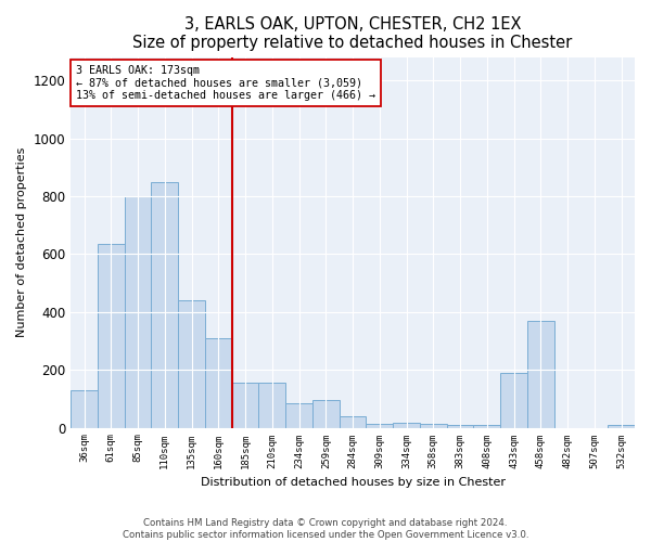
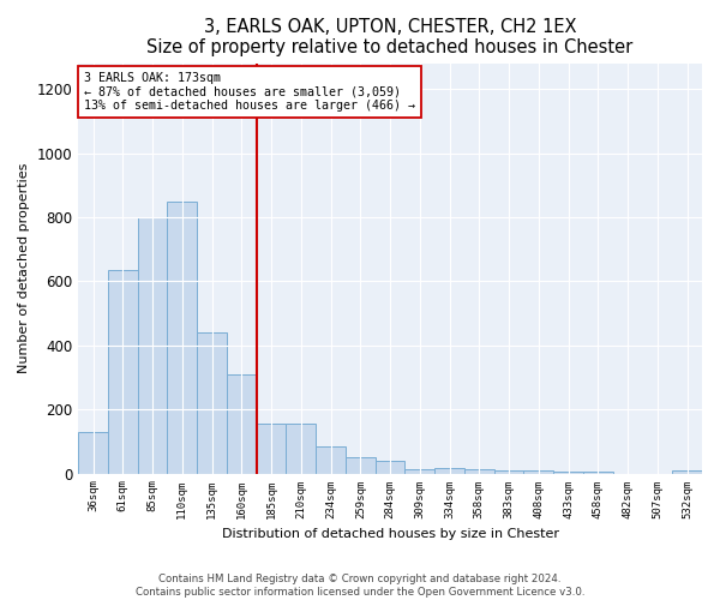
259sqm: 95 -> 50
433sqm: 190 -> 5
458sqm: 370 -> 5
